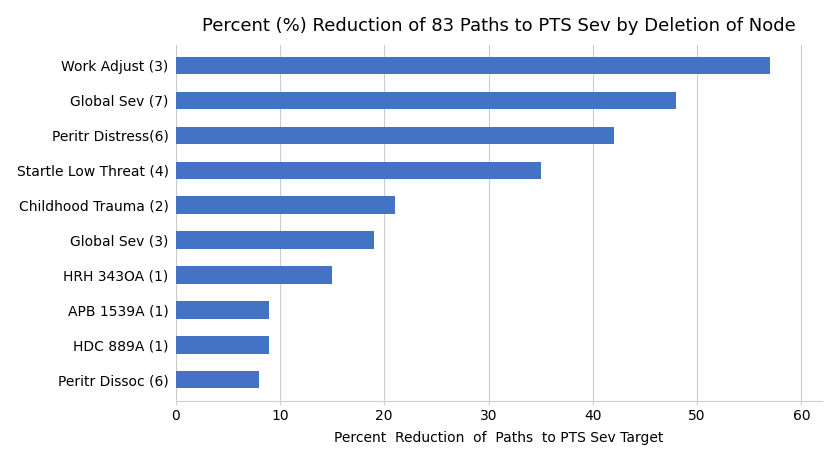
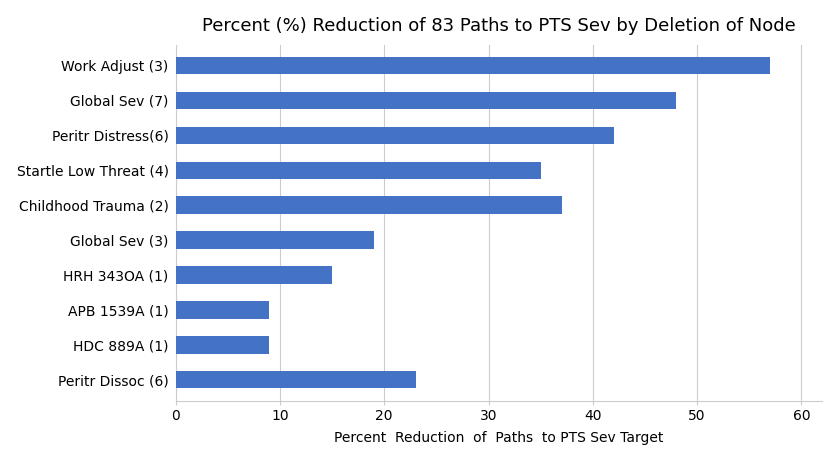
Childhood Trauma (2): 21 -> 37
Peritr Dissoc (6): 8 -> 23
